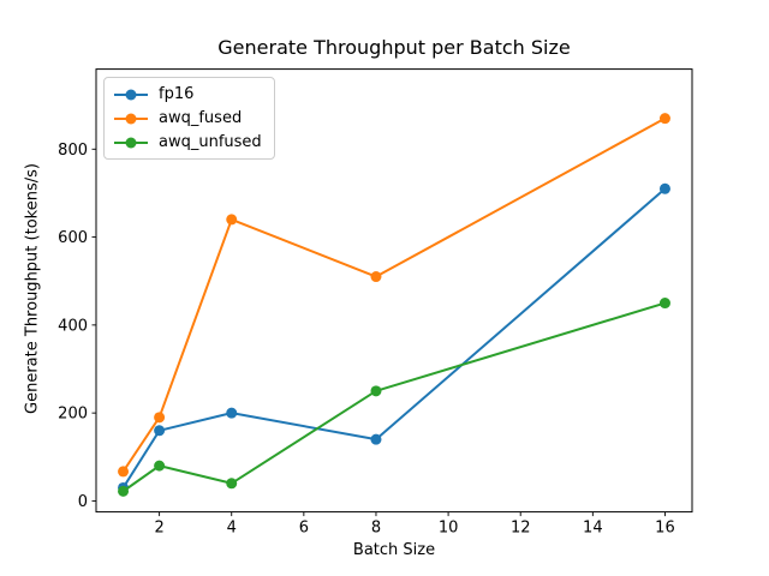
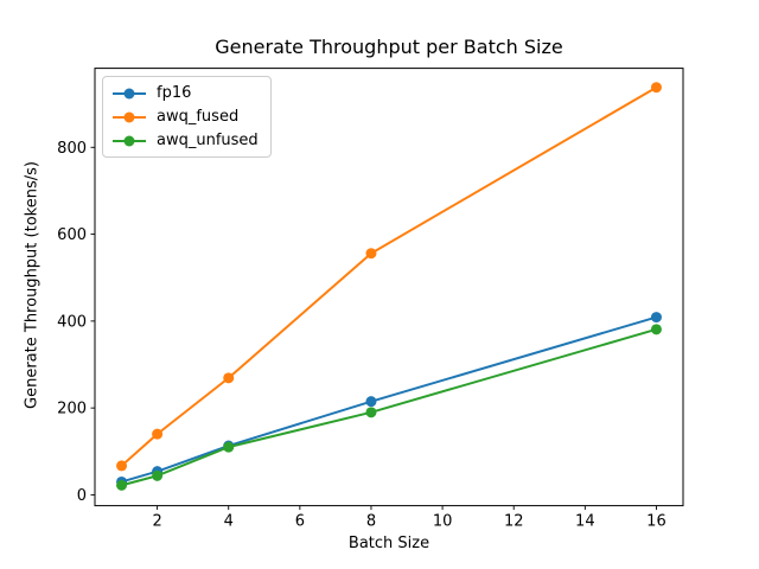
fp16/2: 160 -> 50
awq_fused/2: 190 -> 140
awq_unfused/2: 80 -> 40
fp16/4: 200 -> 110
awq_fused/4: 640 -> 270
awq_unfused/4: 40 -> 110
fp16/8: 140 -> 220
awq_fused/8: 510 -> 560
awq_unfused/8: 250 -> 190
fp16/16: 710 -> 410
awq_fused/16: 870 -> 940
awq_unfused/16: 450 -> 380
